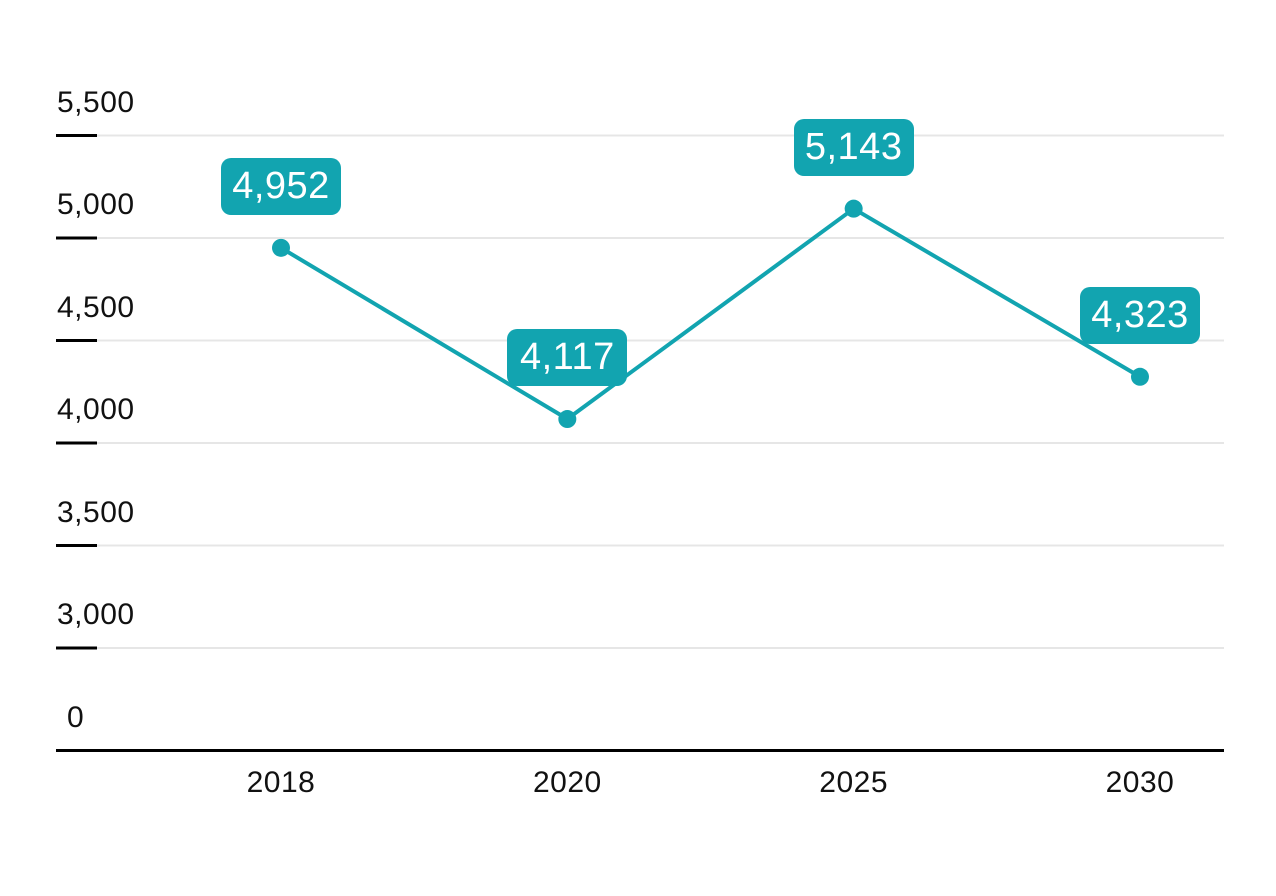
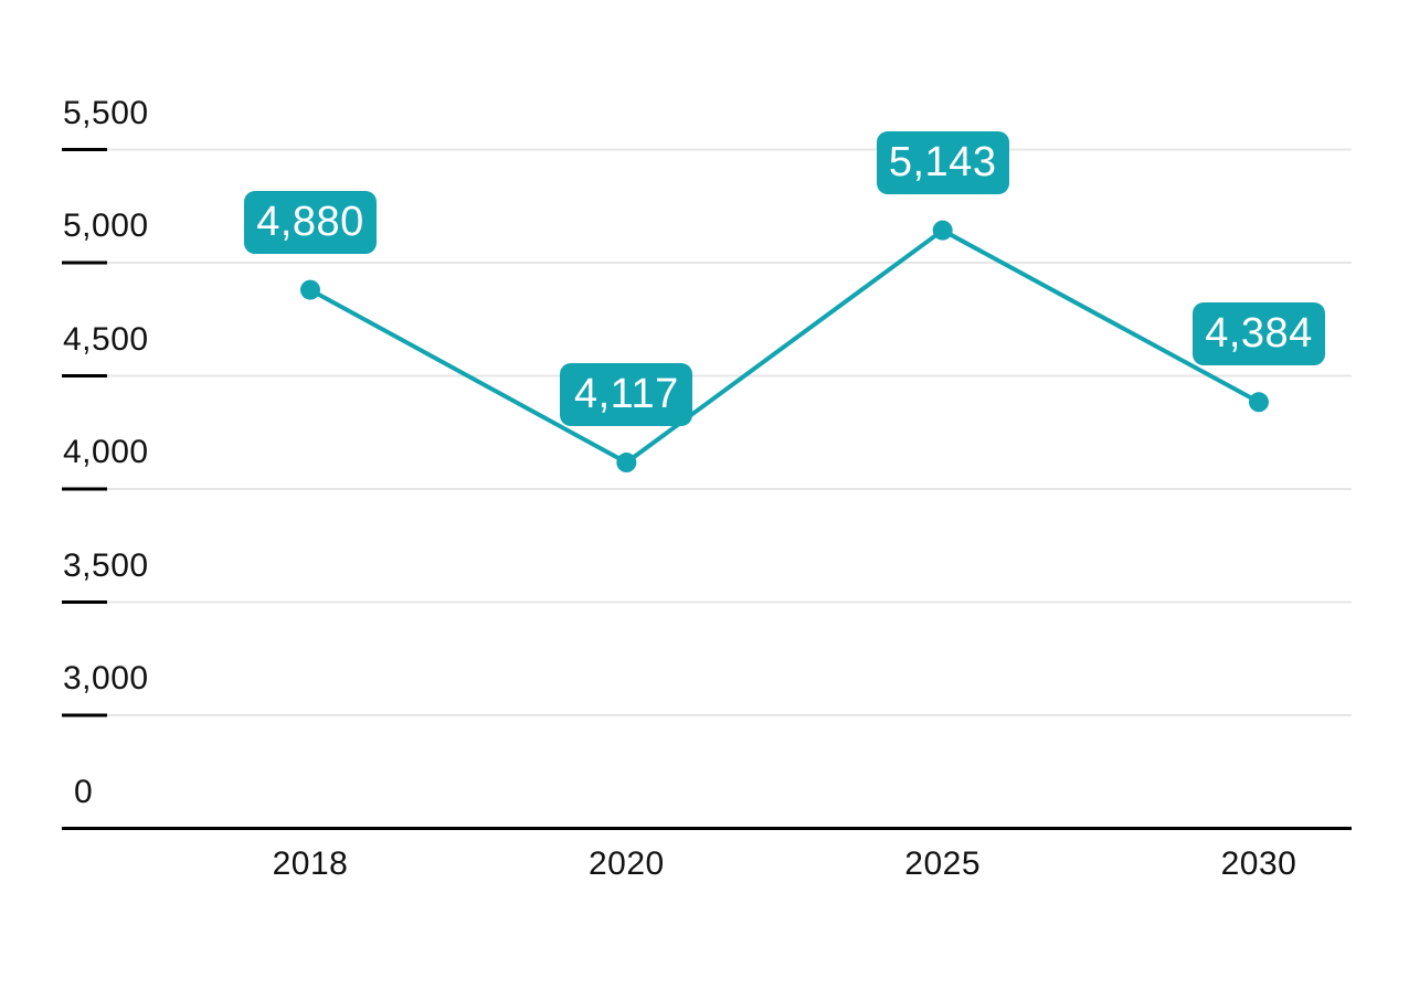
2018: 4,952 -> 4,880
2030: 4,323 -> 4,384
